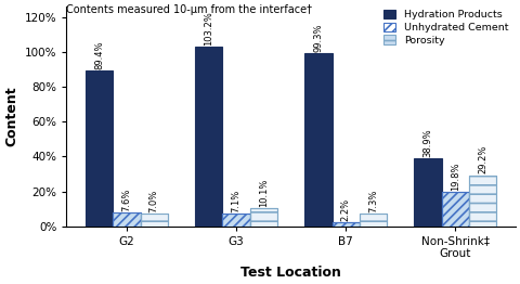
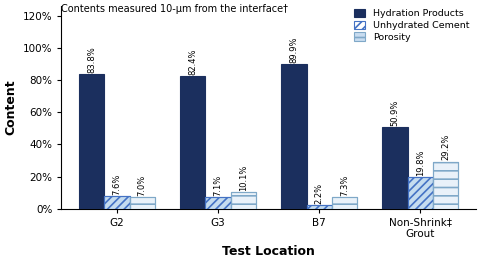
Hydration Products/G2: 89.4% -> 83.8%
Hydration Products/G3: 103.2% -> 82.4%
Hydration Products/B7: 99.3% -> 89.9%
Hydration Products/Non-Shrink‡ Grout: 38.9% -> 50.9%
